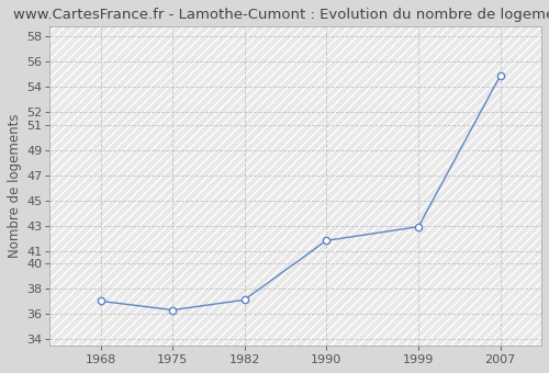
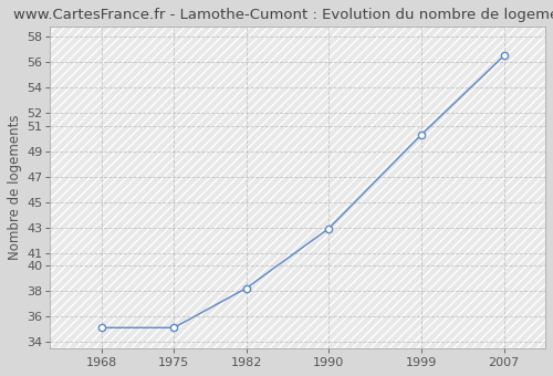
1968: 37.0 -> 35.1
1975: 36.3 -> 35.1
1982: 37.1 -> 38.2
1990: 41.8 -> 42.9
1999: 42.9 -> 50.3
2007: 54.9 -> 56.5
